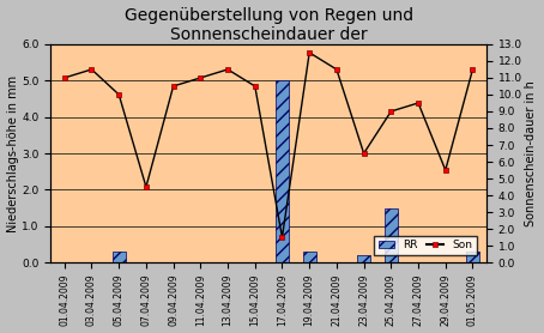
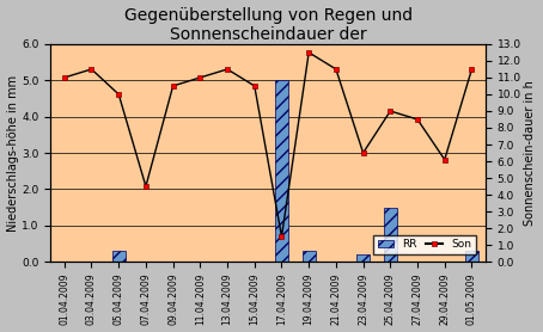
Son/27.04.2009: 9.5 -> 8.5
Son/29.04.2009: 5.5 -> 6.1
